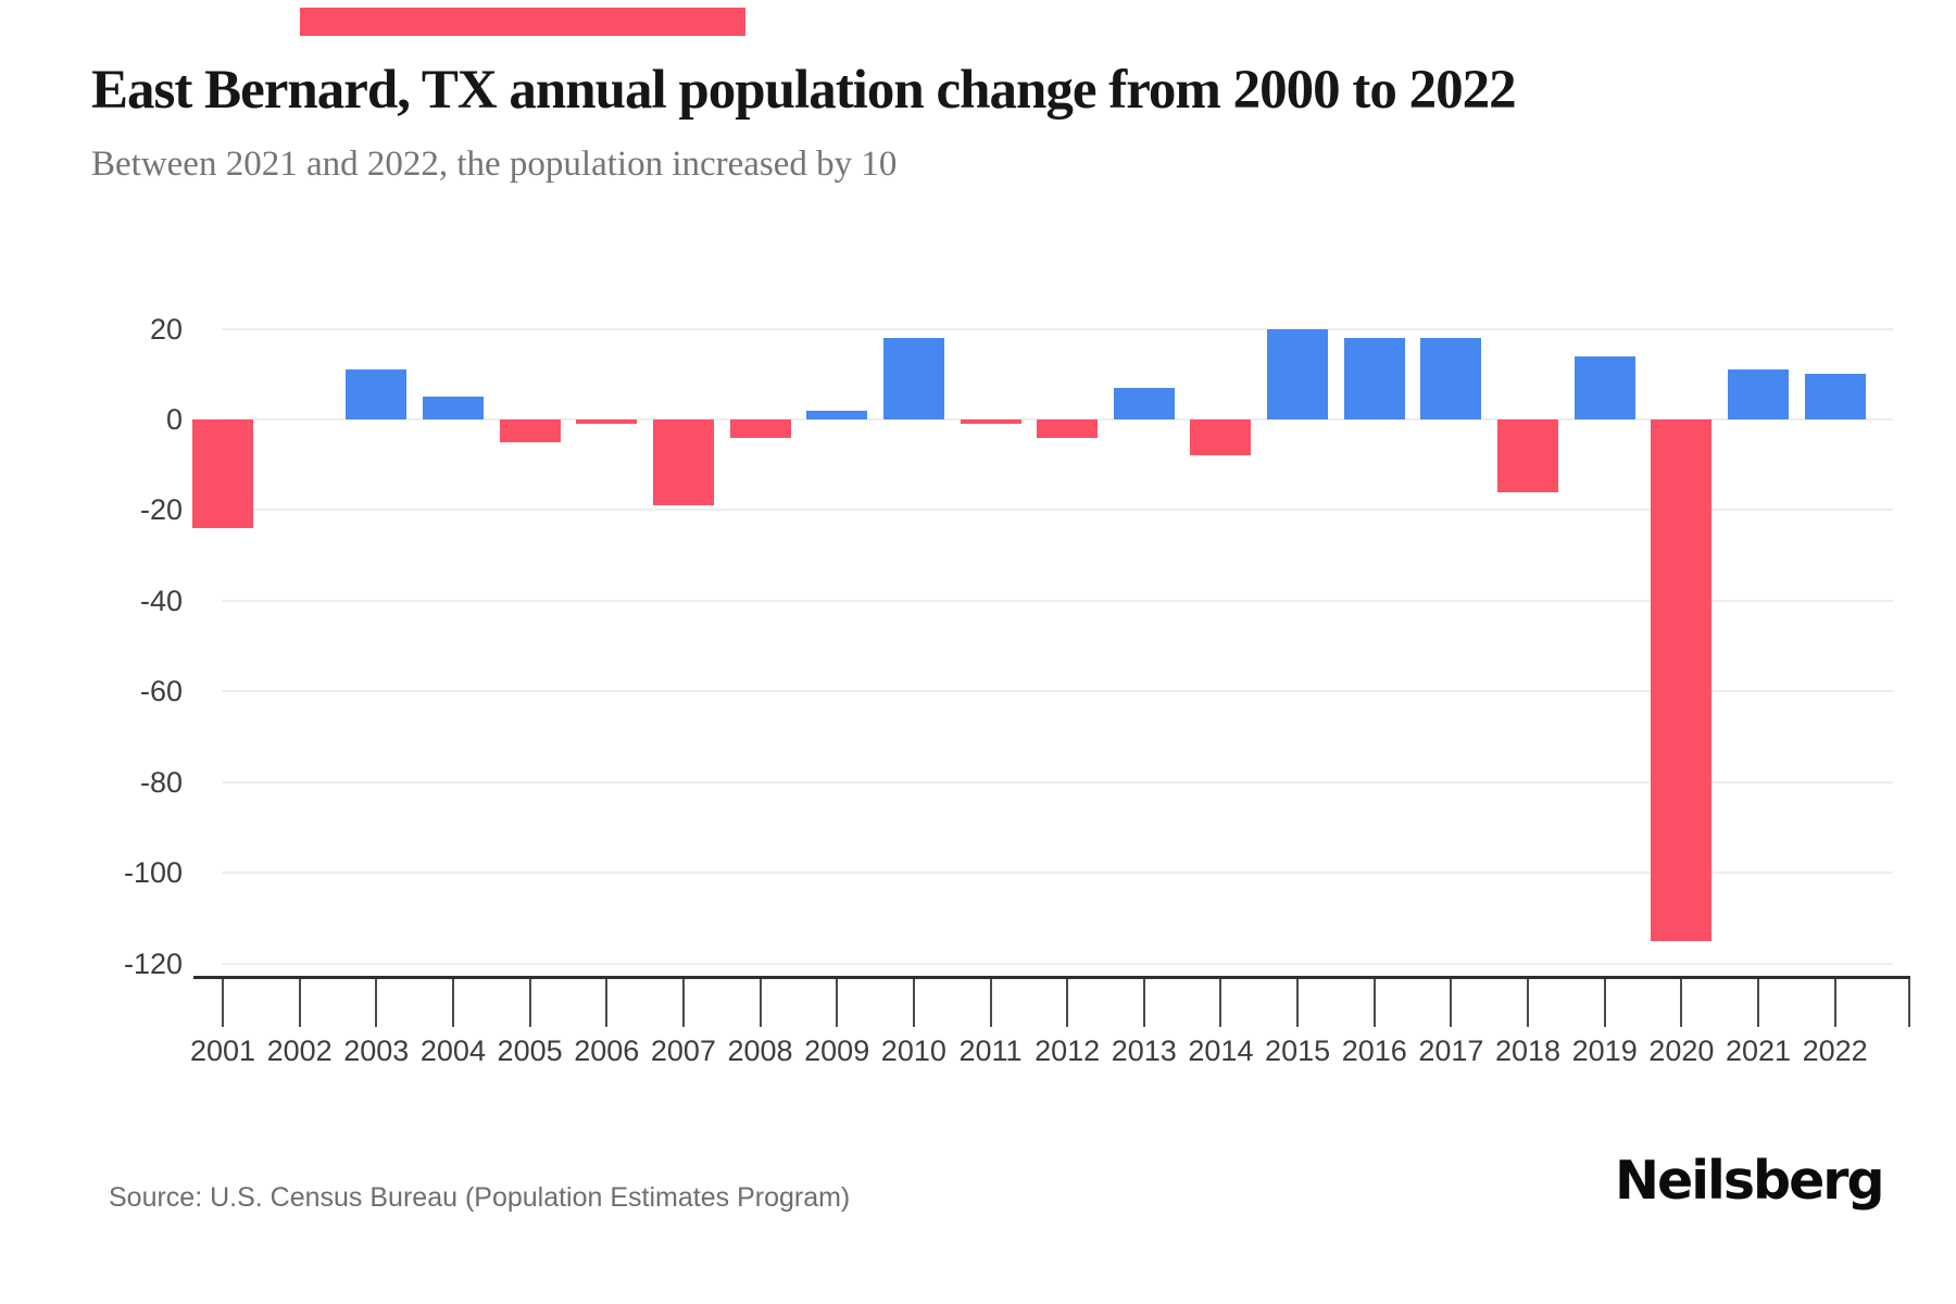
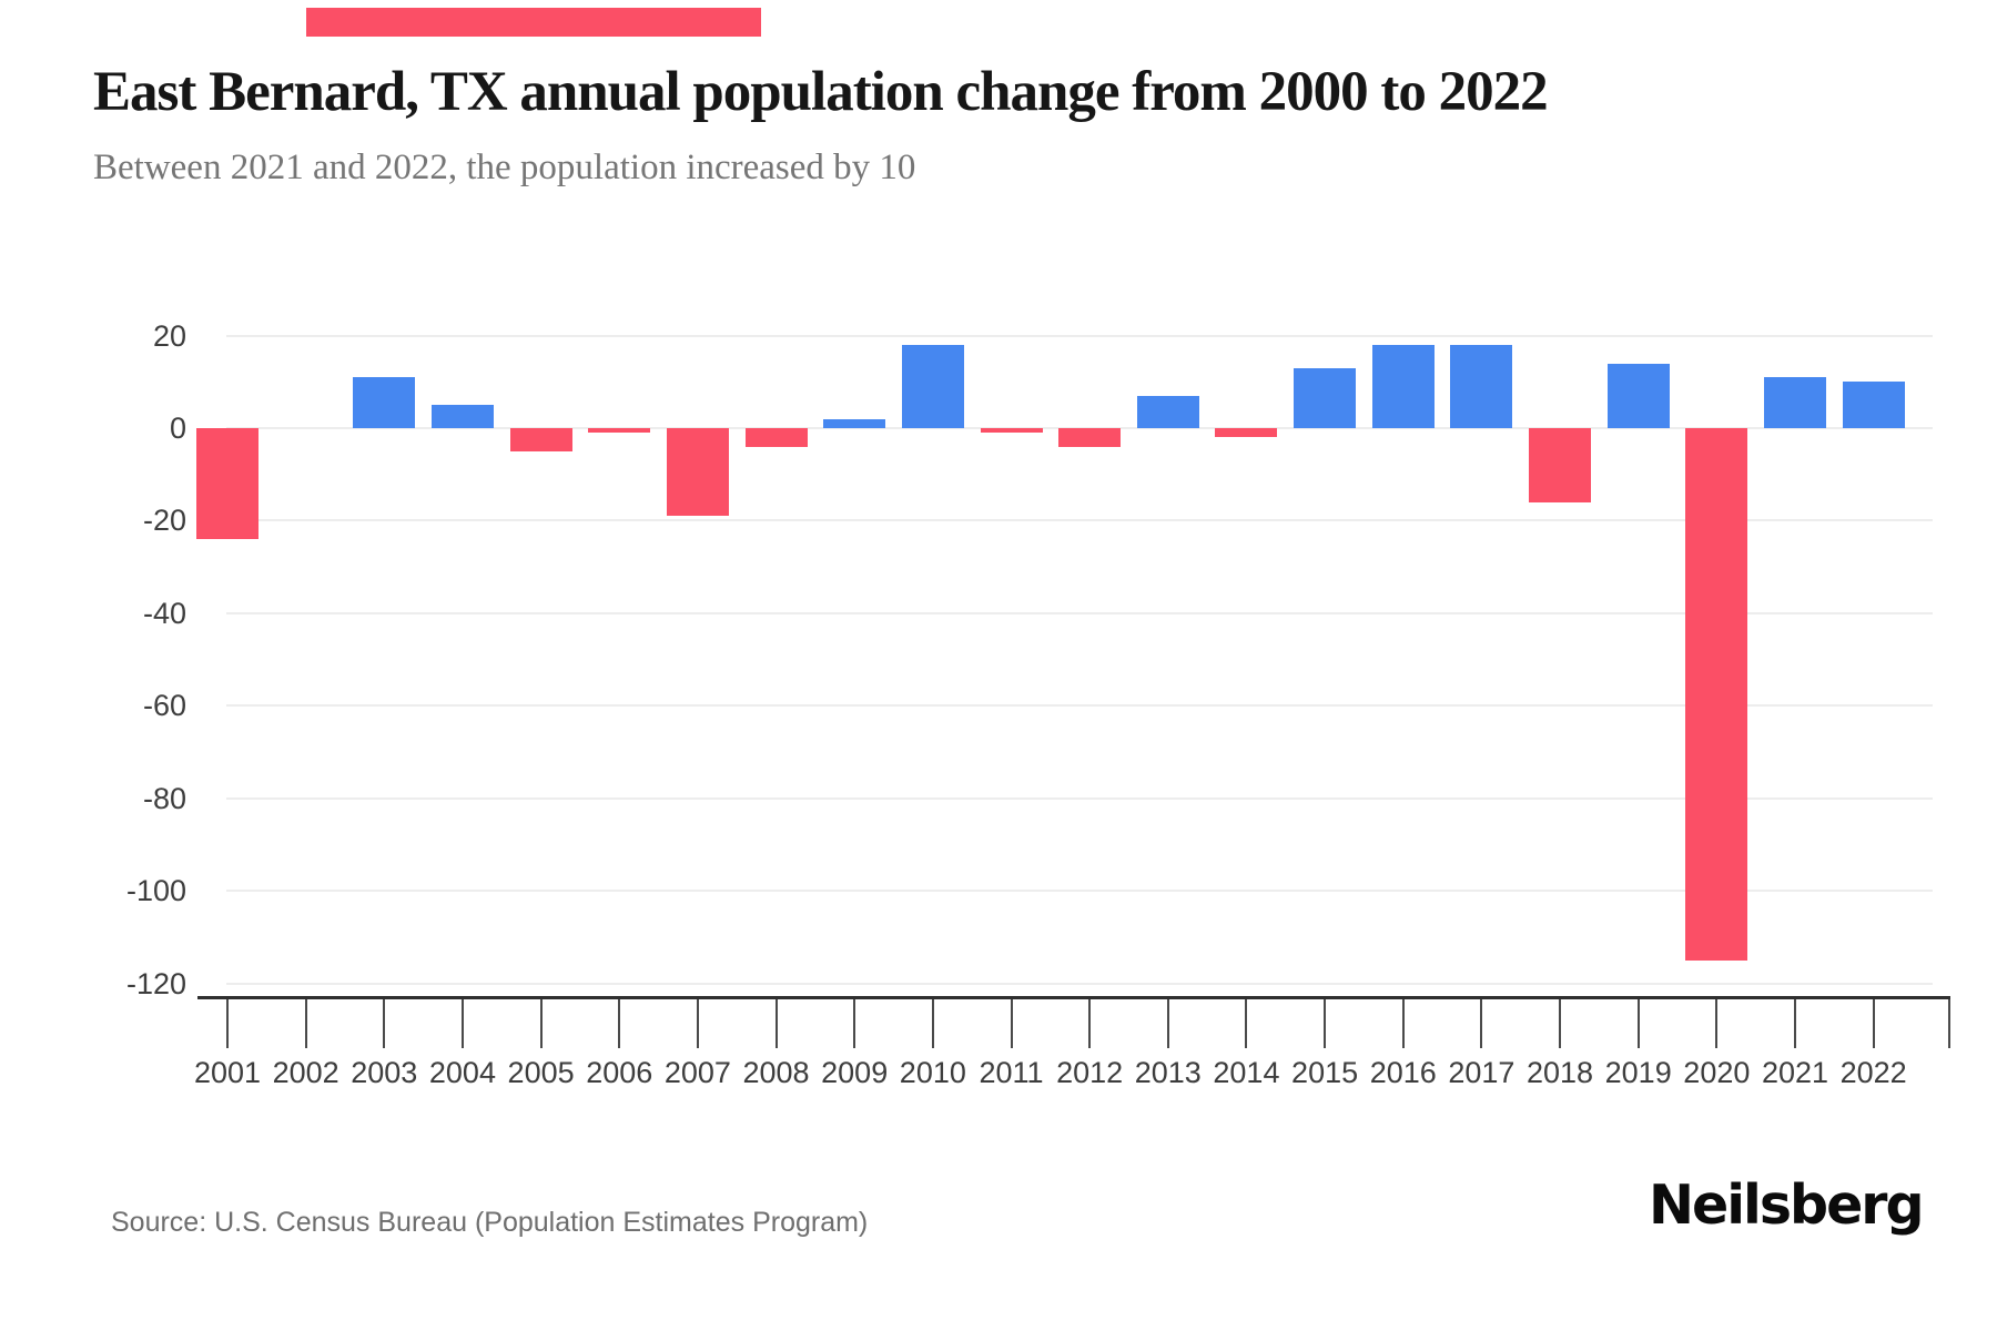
2014: -8 -> -2
2015: 20 -> 13
